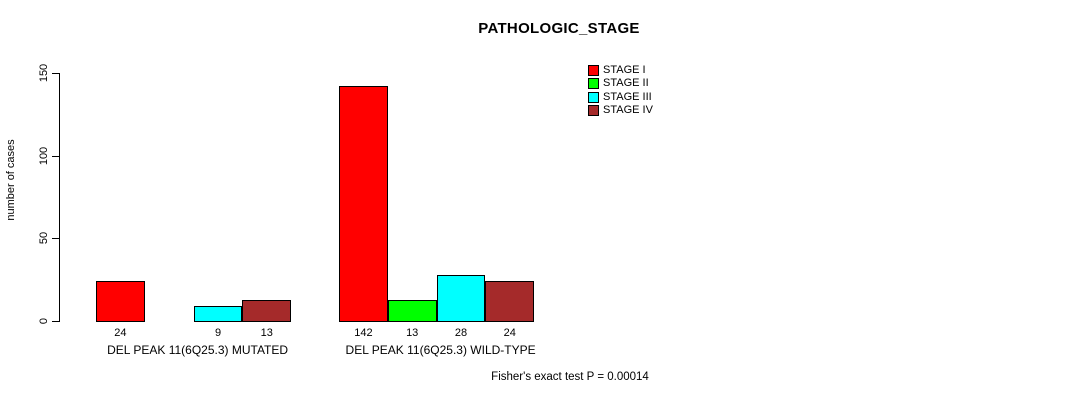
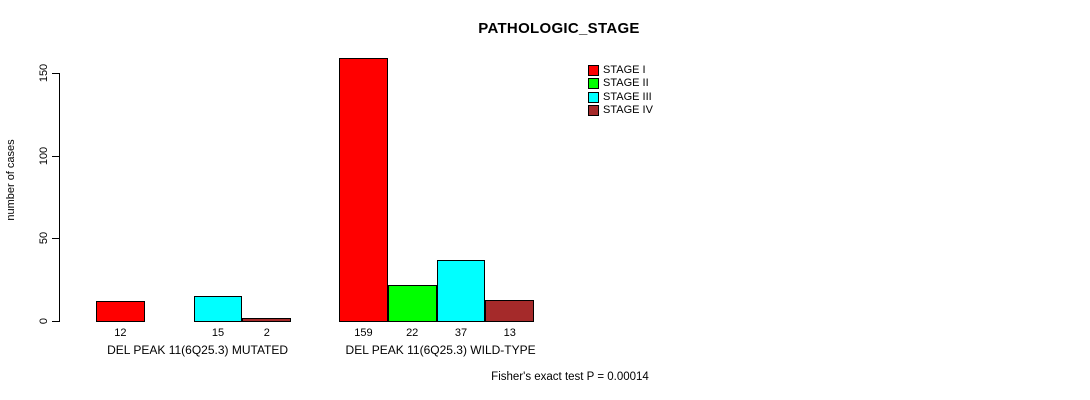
STAGE I/DEL PEAK 11(6Q25.3) MUTATED: 24 -> 12
STAGE III/DEL PEAK 11(6Q25.3) MUTATED: 9 -> 15
STAGE IV/DEL PEAK 11(6Q25.3) MUTATED: 13 -> 2
STAGE I/DEL PEAK 11(6Q25.3) WILD-TYPE: 142 -> 159
STAGE II/DEL PEAK 11(6Q25.3) WILD-TYPE: 13 -> 22
STAGE III/DEL PEAK 11(6Q25.3) WILD-TYPE: 28 -> 37
STAGE IV/DEL PEAK 11(6Q25.3) WILD-TYPE: 24 -> 13
